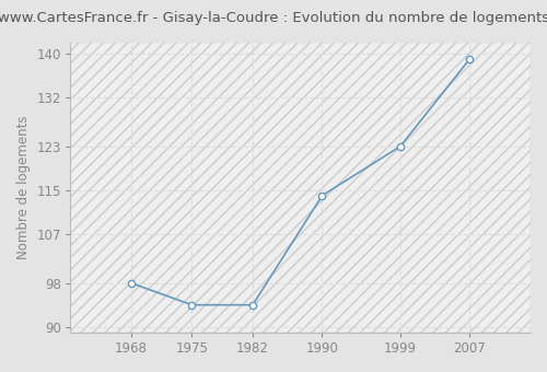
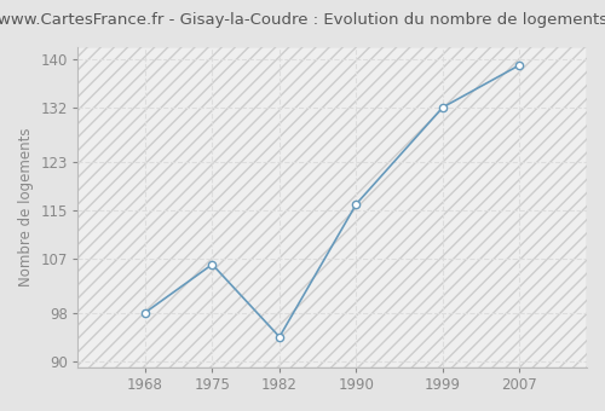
1975: 94 -> 106
1990: 114 -> 116
1999: 123 -> 132
